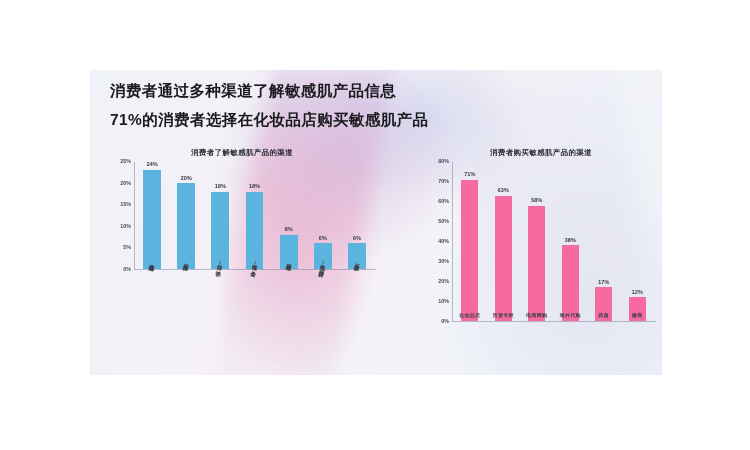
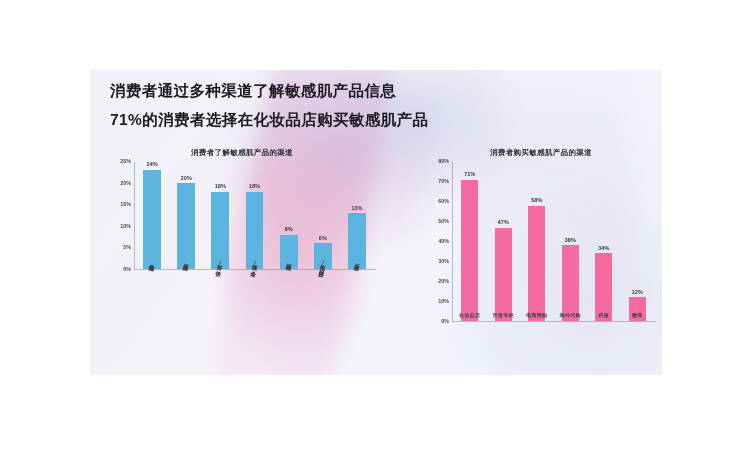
消费者了解敏感肌产品的渠道/百度搜索: 6% -> 13%
消费者购买敏感肌产品的渠道/百货专柜: 63% -> 47%
消费者购买敏感肌产品的渠道/药超: 17% -> 34%
